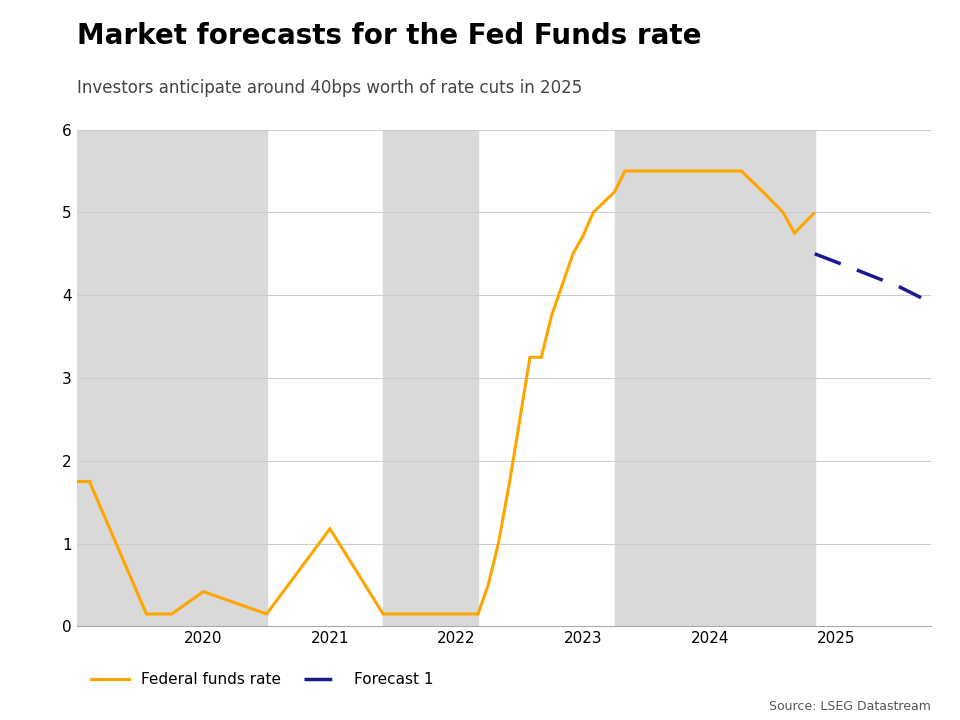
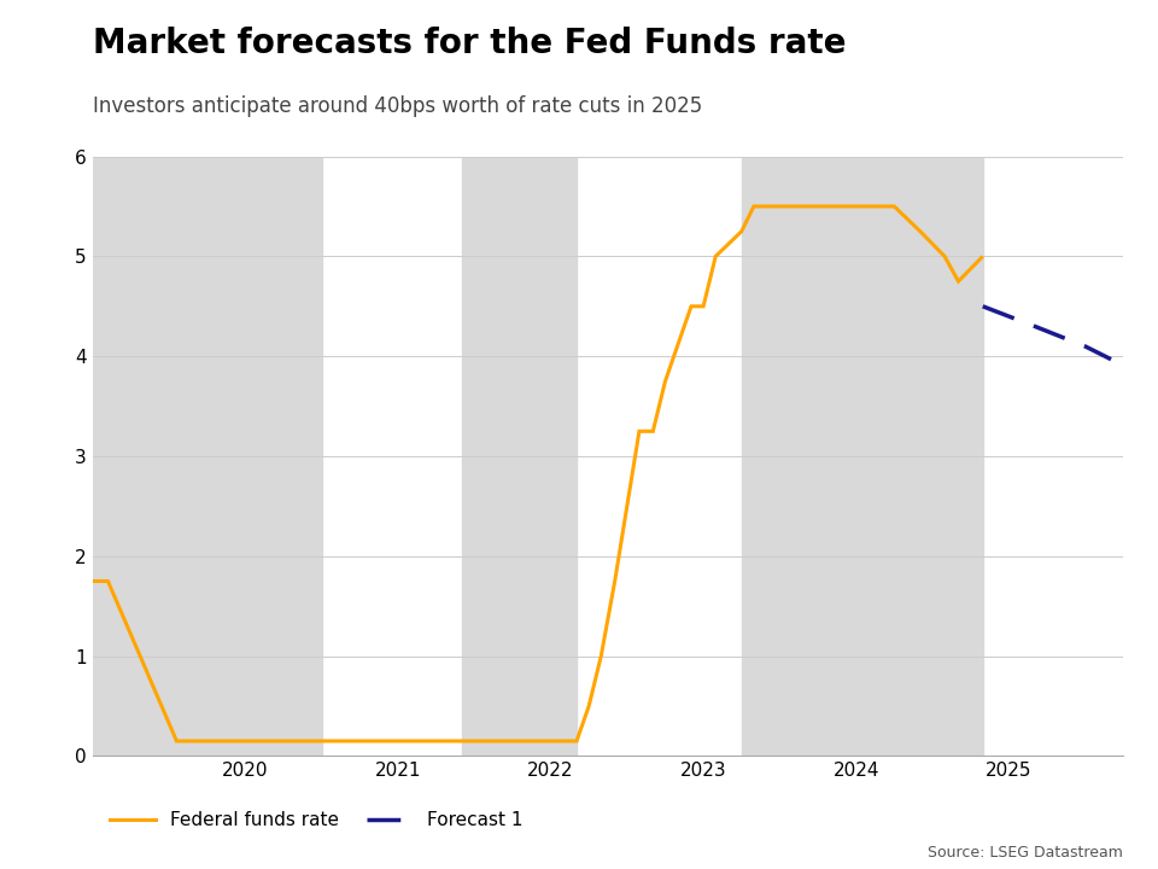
Federal funds rate/2020: 0.42 -> 0.15
Federal funds rate/2021: 1.18 -> 0.15
Federal funds rate/2023: 4.72 -> 4.50
